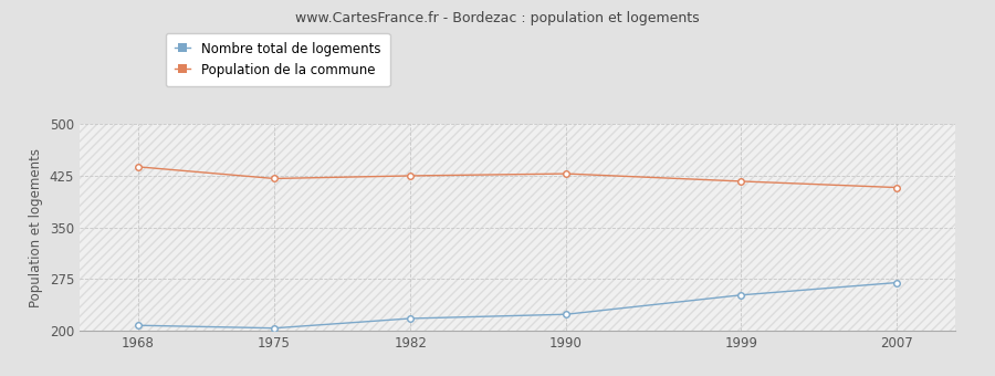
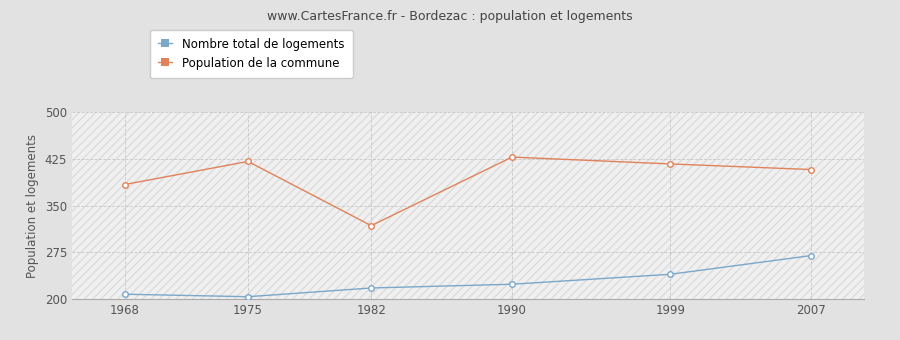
Population de la commune/1968: 438 -> 384
Population de la commune/1982: 425 -> 318
Nombre total de logements/1999: 252 -> 240
